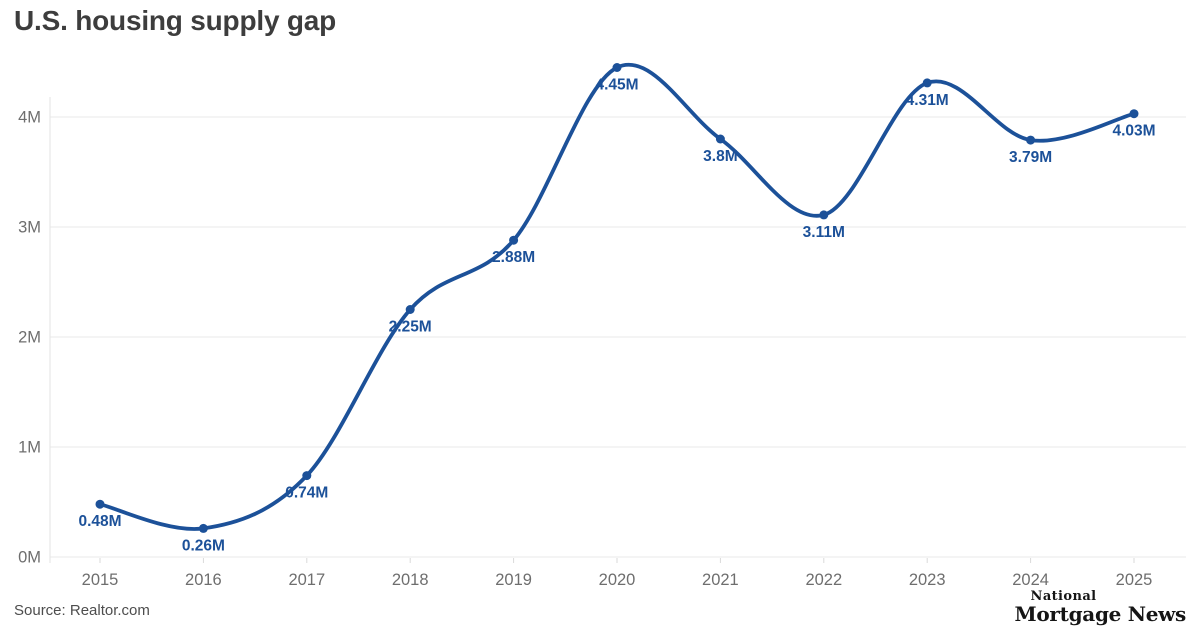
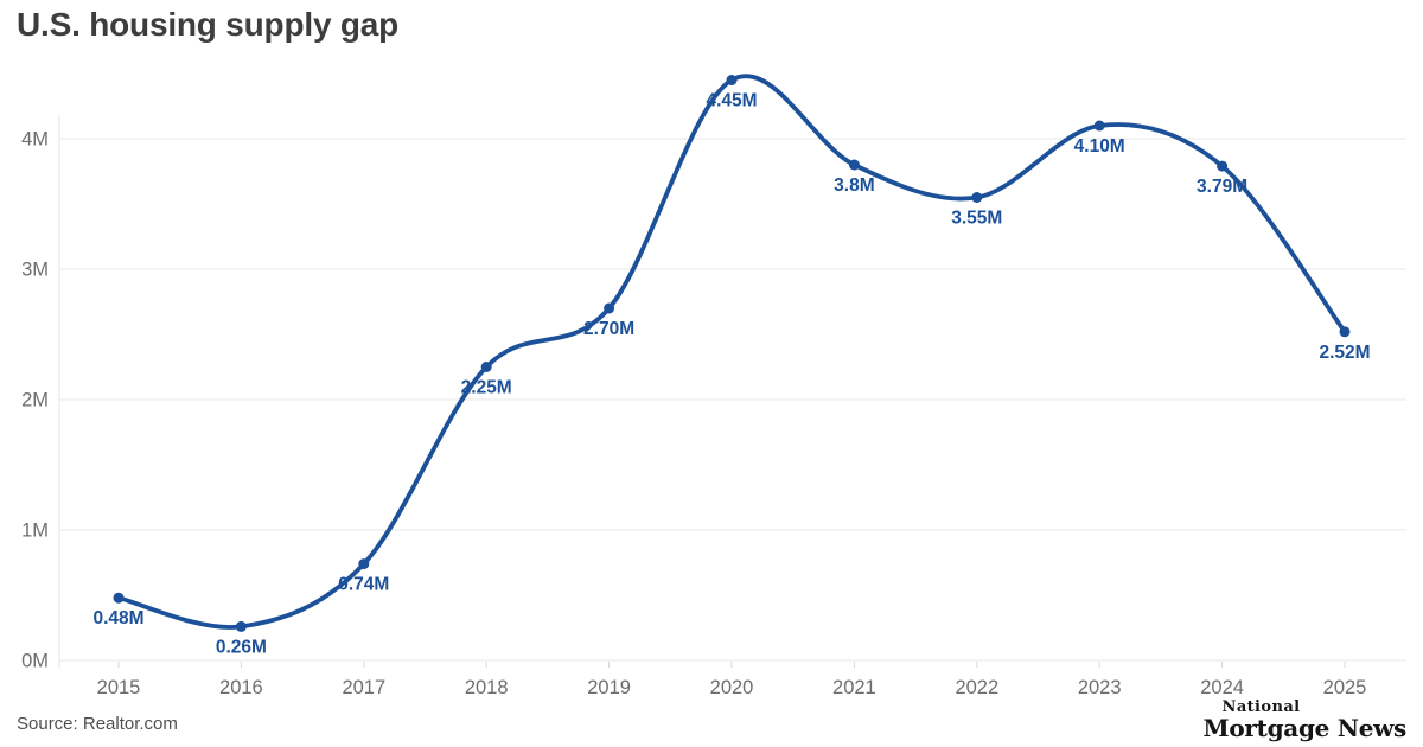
2019: 2.88M -> 2.70M
2022: 3.11M -> 3.55M
2023: 4.31M -> 4.10M
2025: 4.03M -> 2.52M
